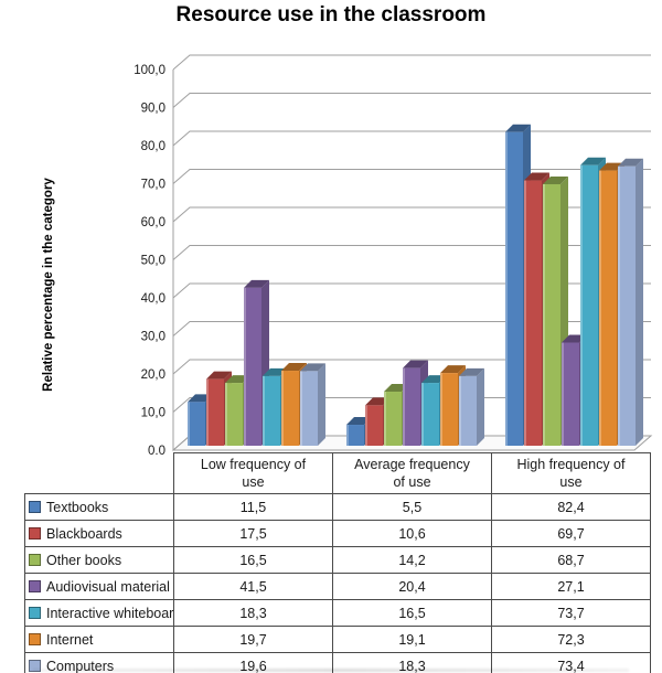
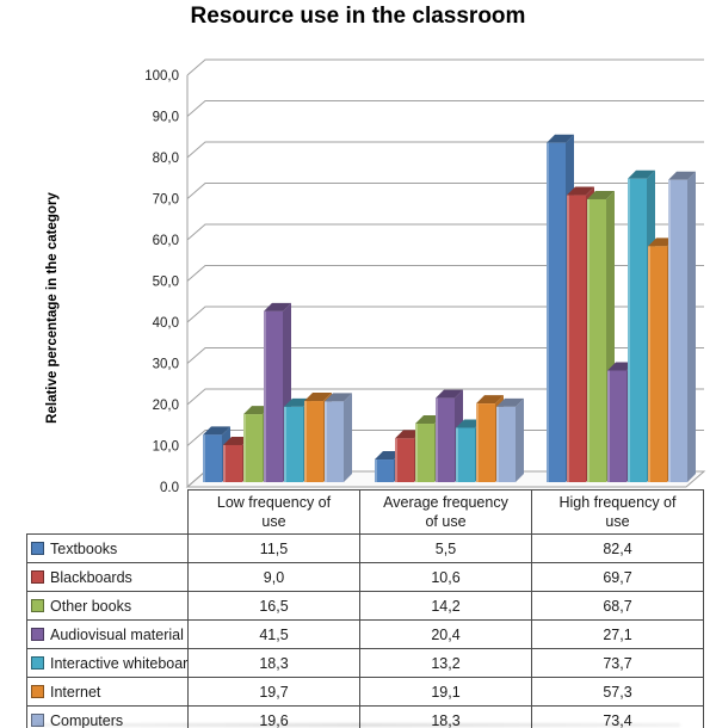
Blackboards/Low frequency of use: 17,5 -> 9,0
Interactive whiteboard/Average frequency of use: 16,5 -> 13,2
Internet/High frequency of use: 72,3 -> 57,3
